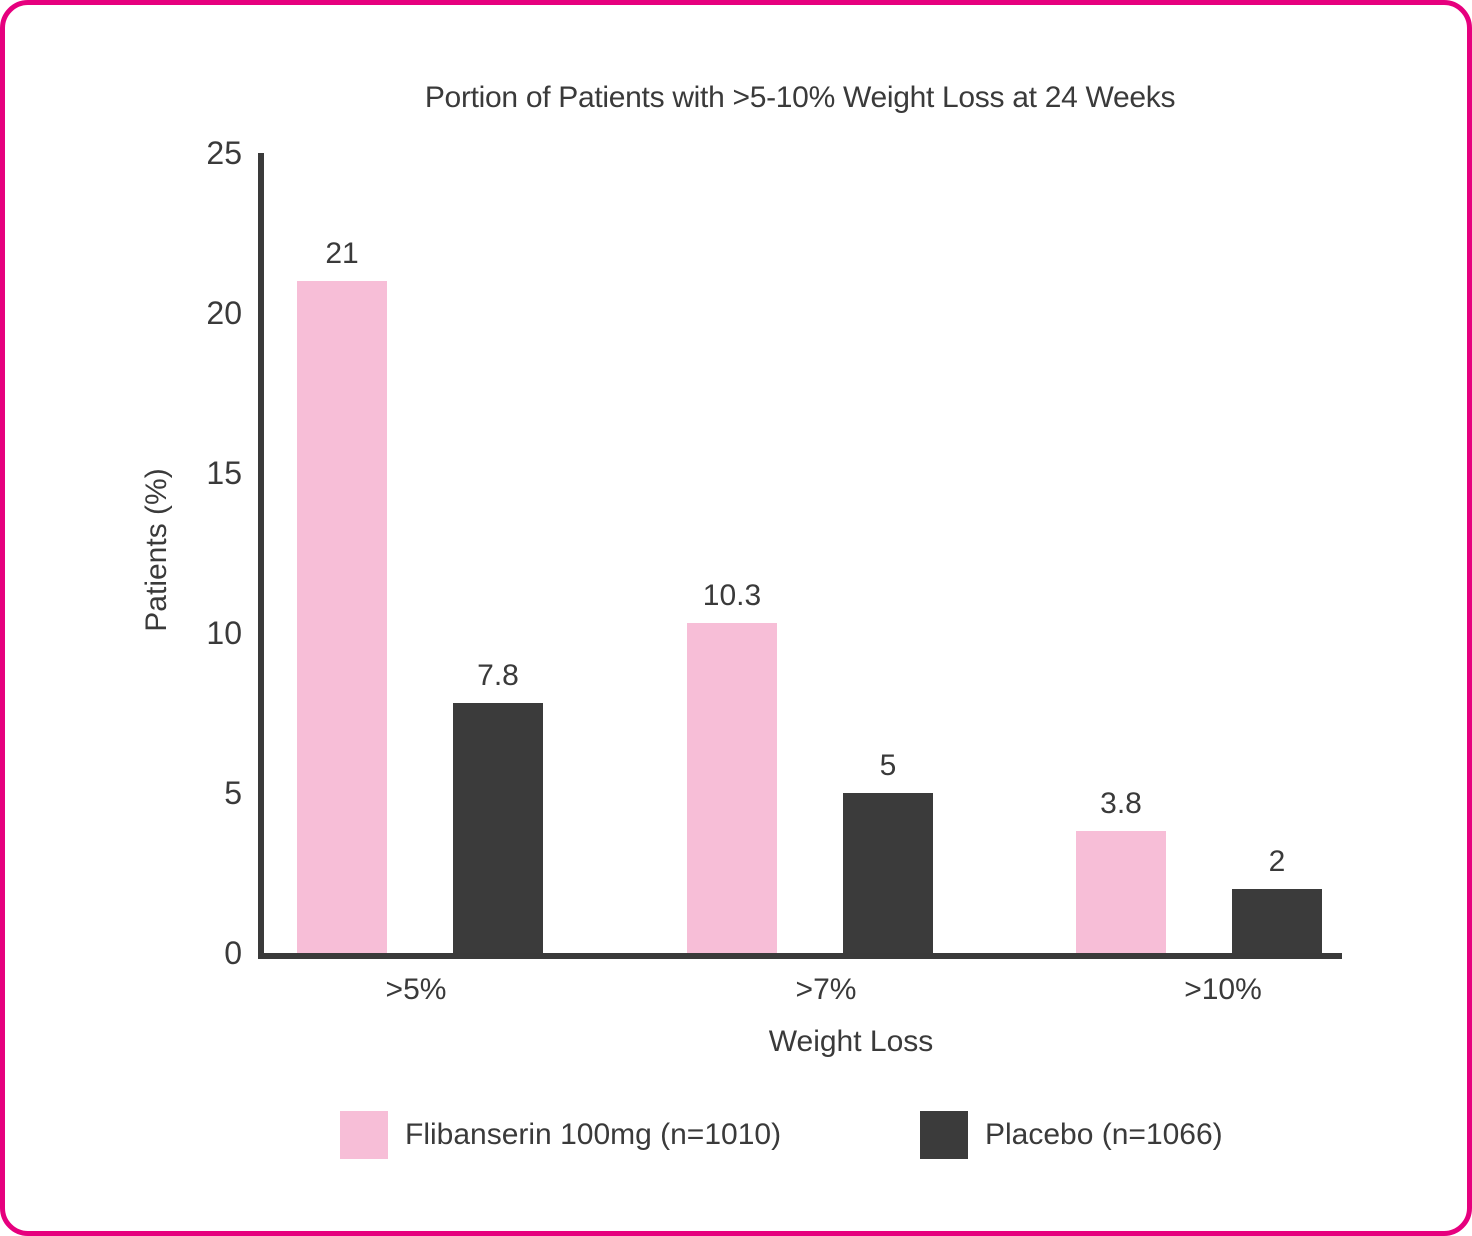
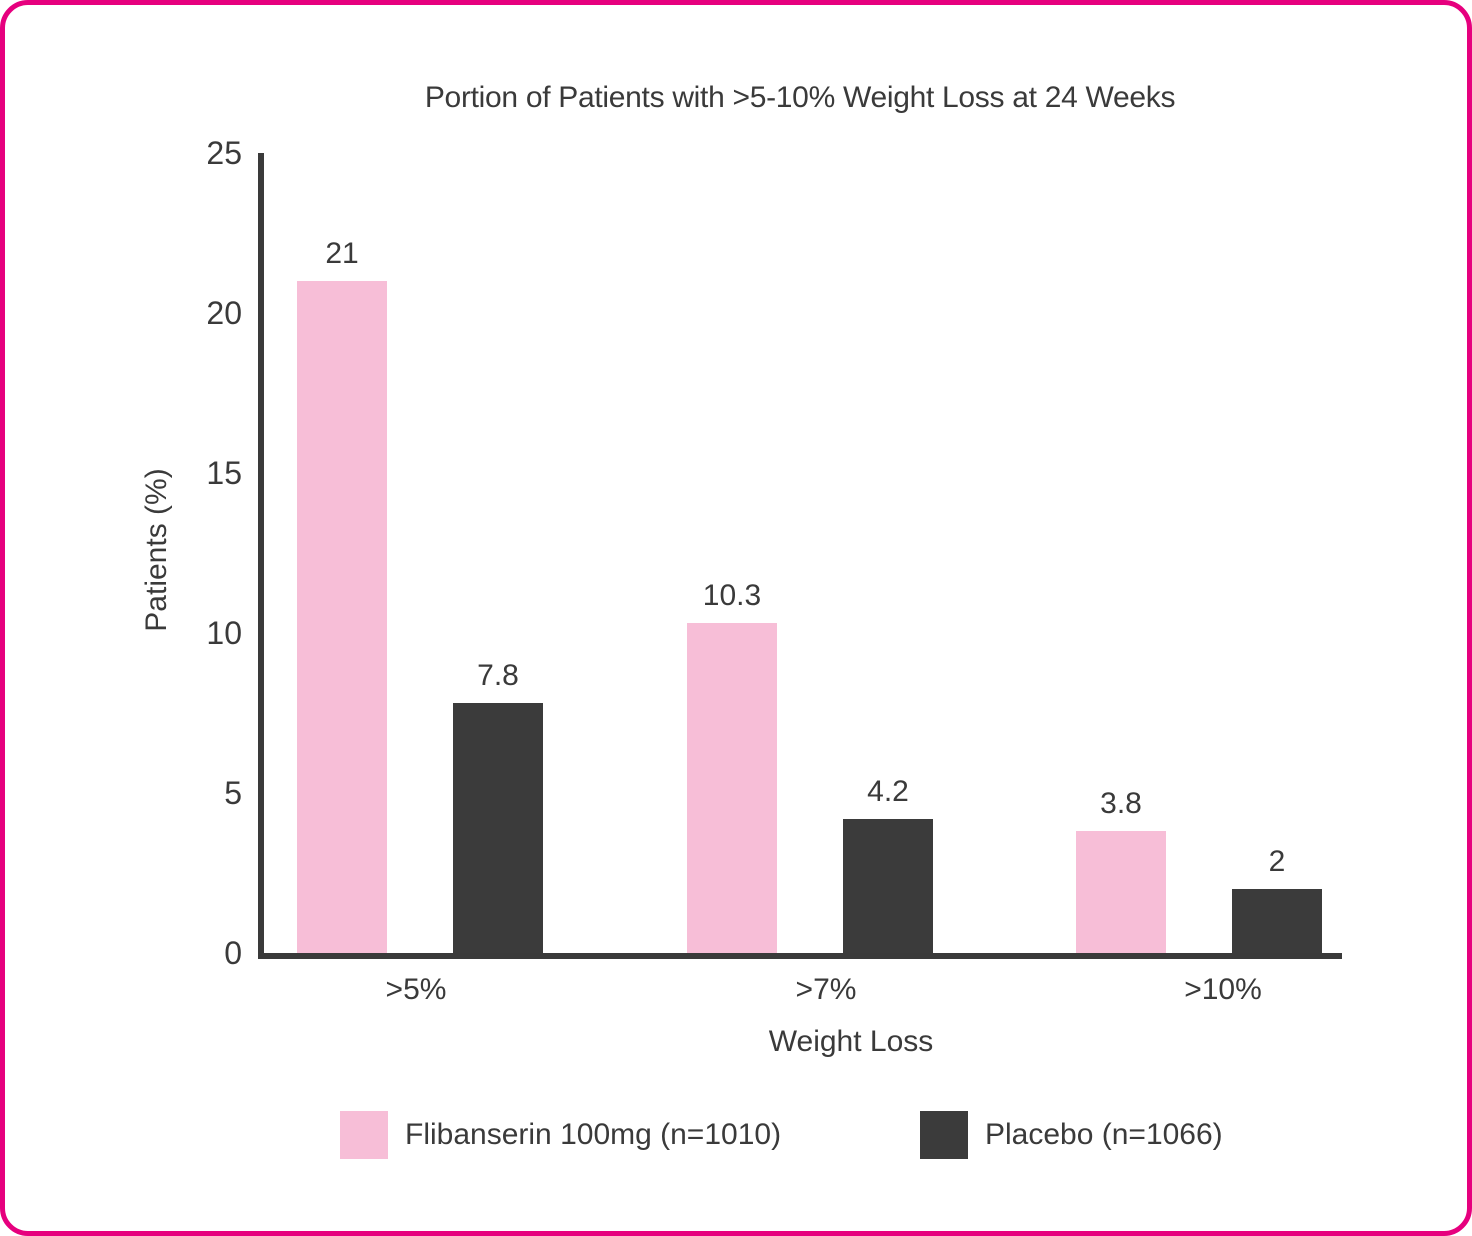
Placebo (n=1066)/>7%: 5 -> 4.2
